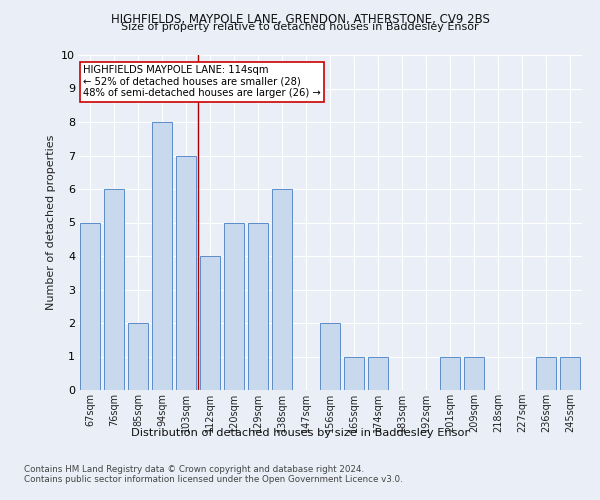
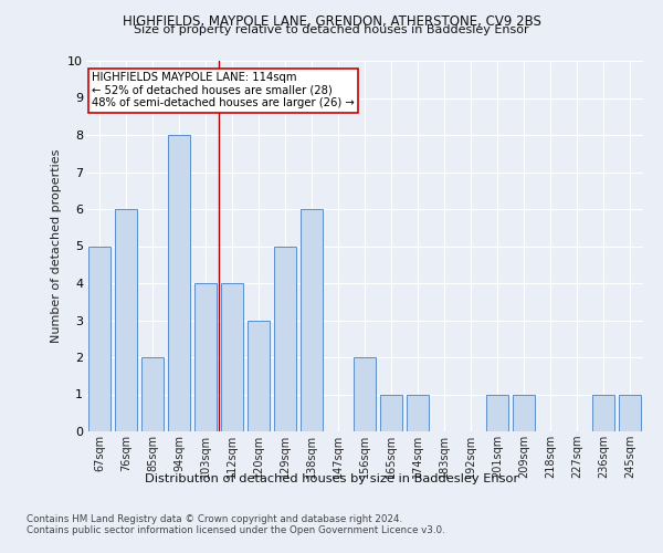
103sqm: 7 -> 4
120sqm: 5 -> 3
